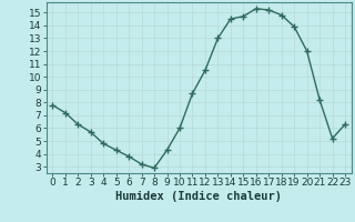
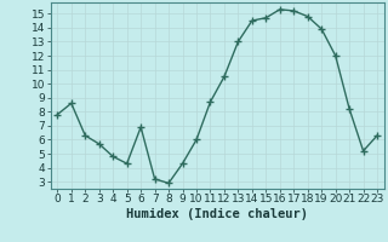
1: 7.2 -> 8.6
6: 3.8 -> 6.9
